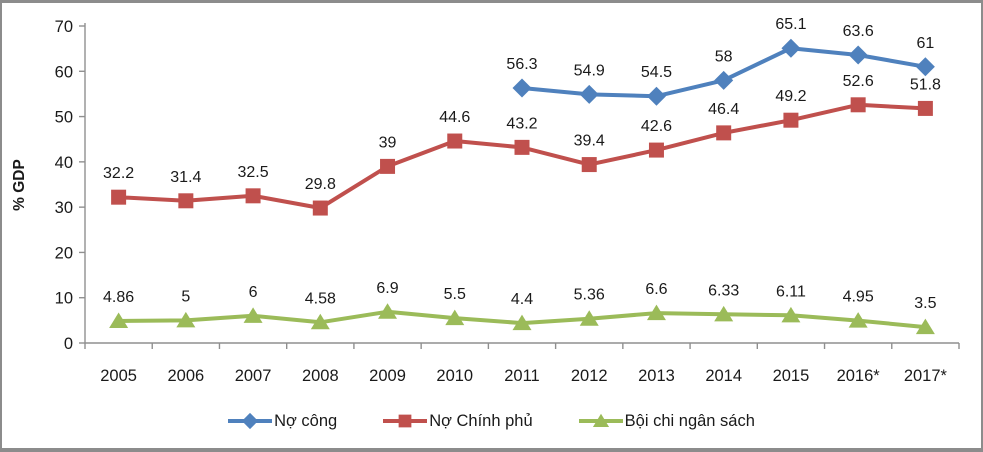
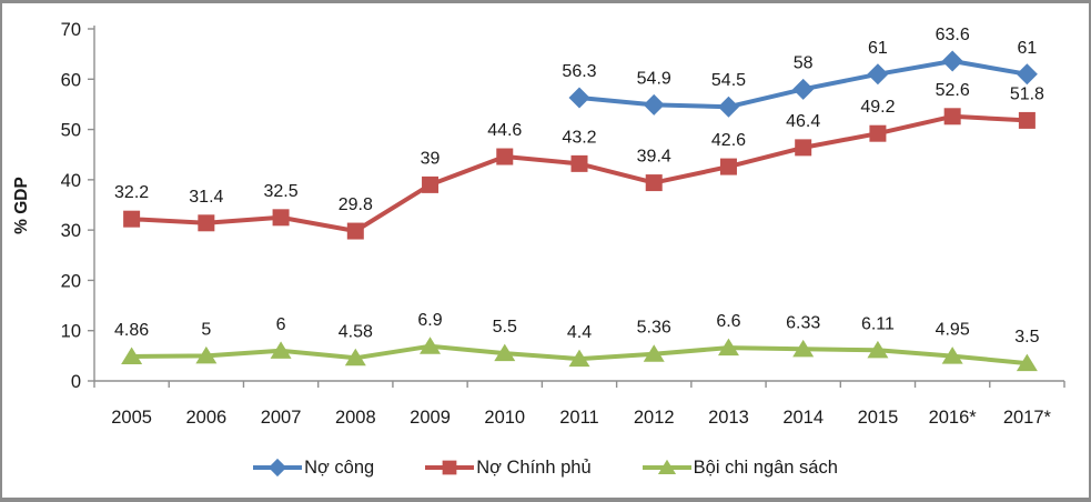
Nợ công/2015: 65.1 -> 61
